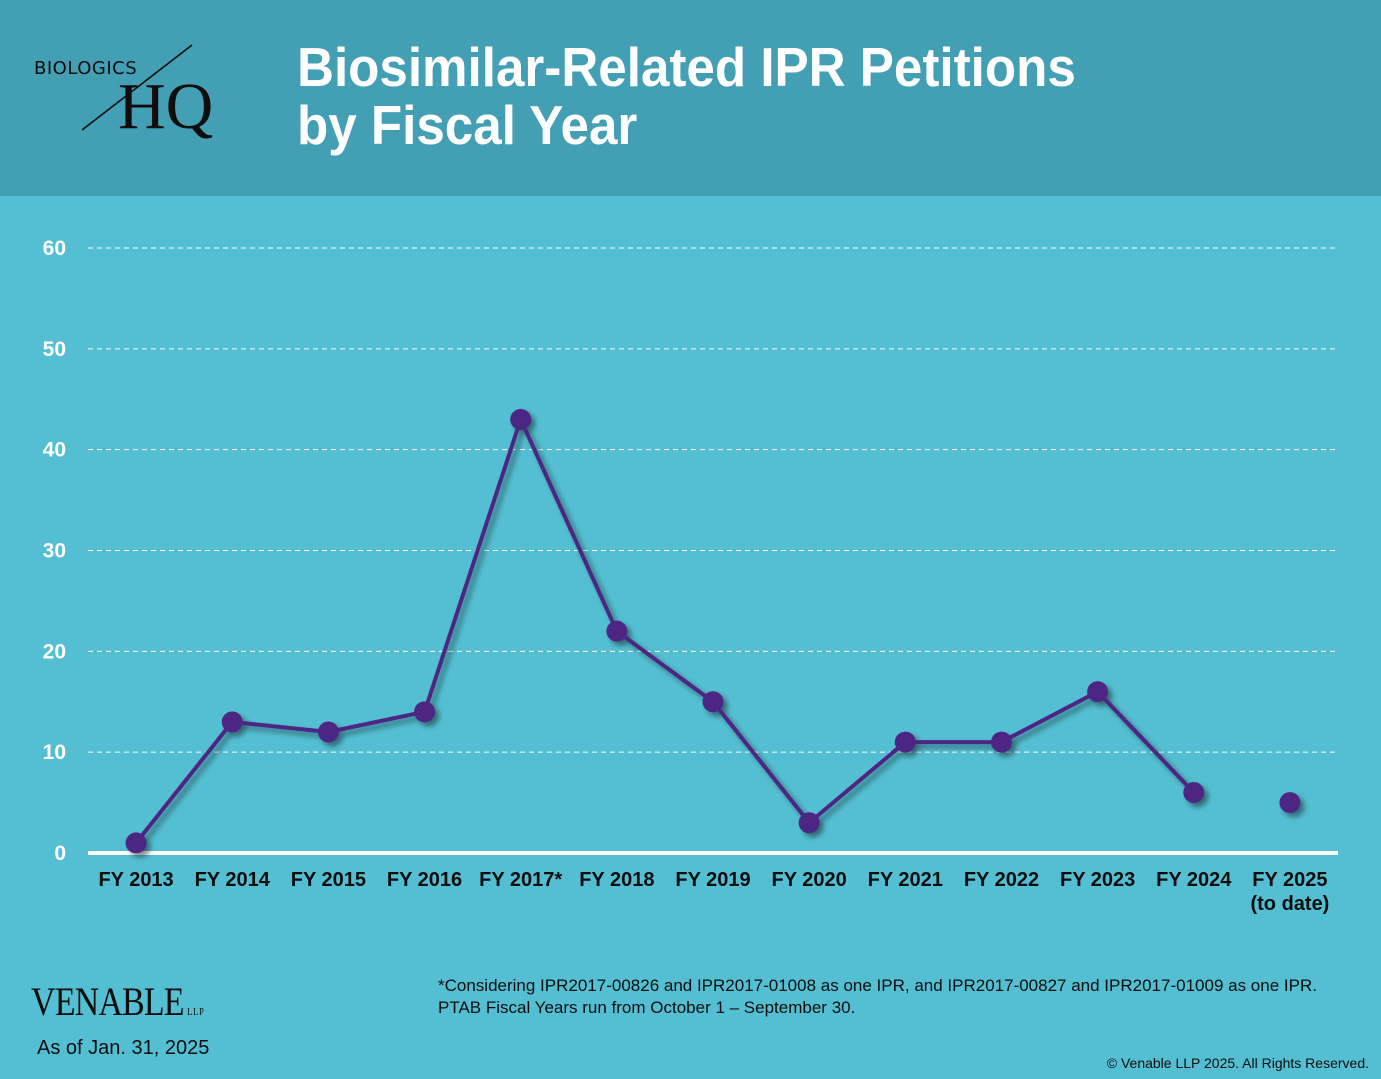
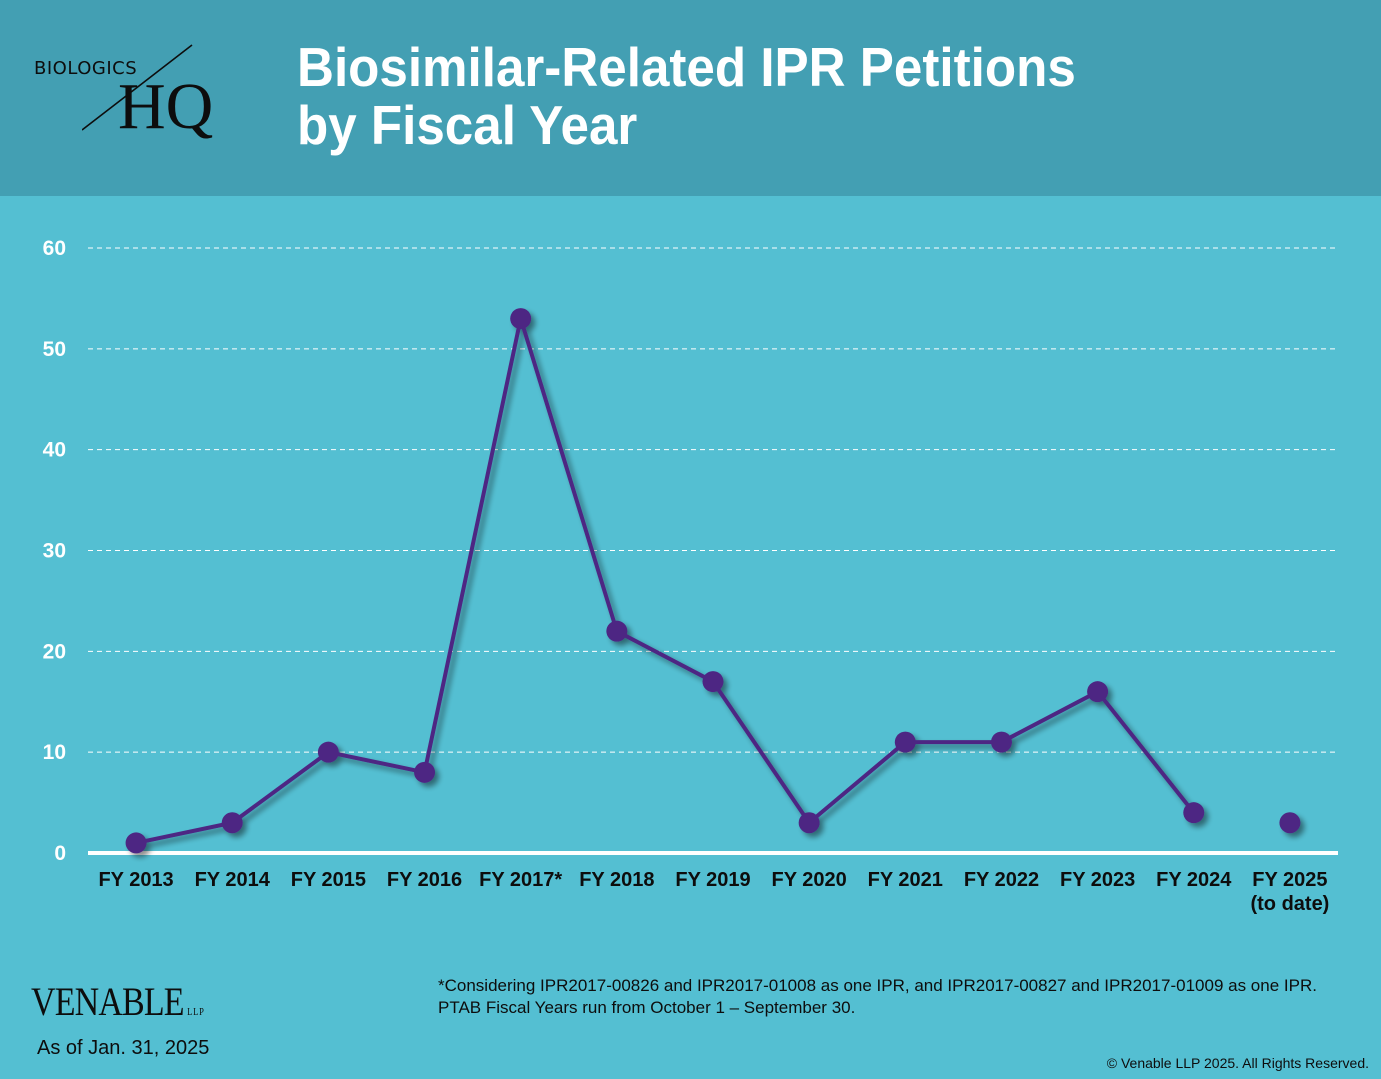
FY 2014: 13 -> 3
FY 2015: 12 -> 10
FY 2016: 14 -> 8
FY 2017*: 43 -> 53
FY 2019: 15 -> 17
FY 2024: 6 -> 4
FY 2025: 5 -> 3
